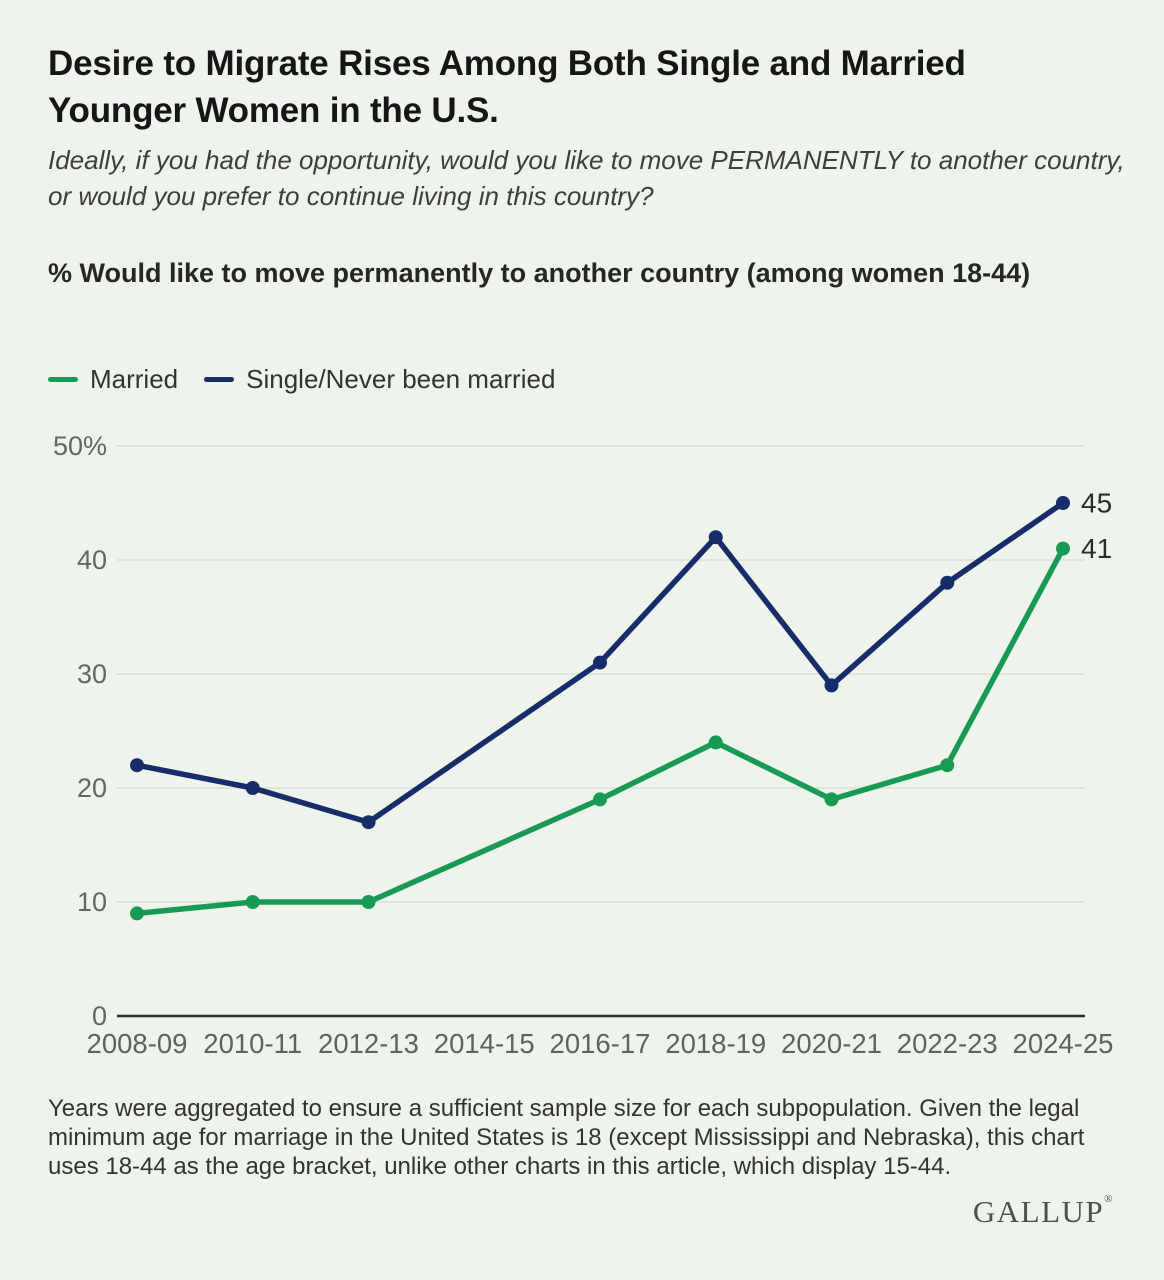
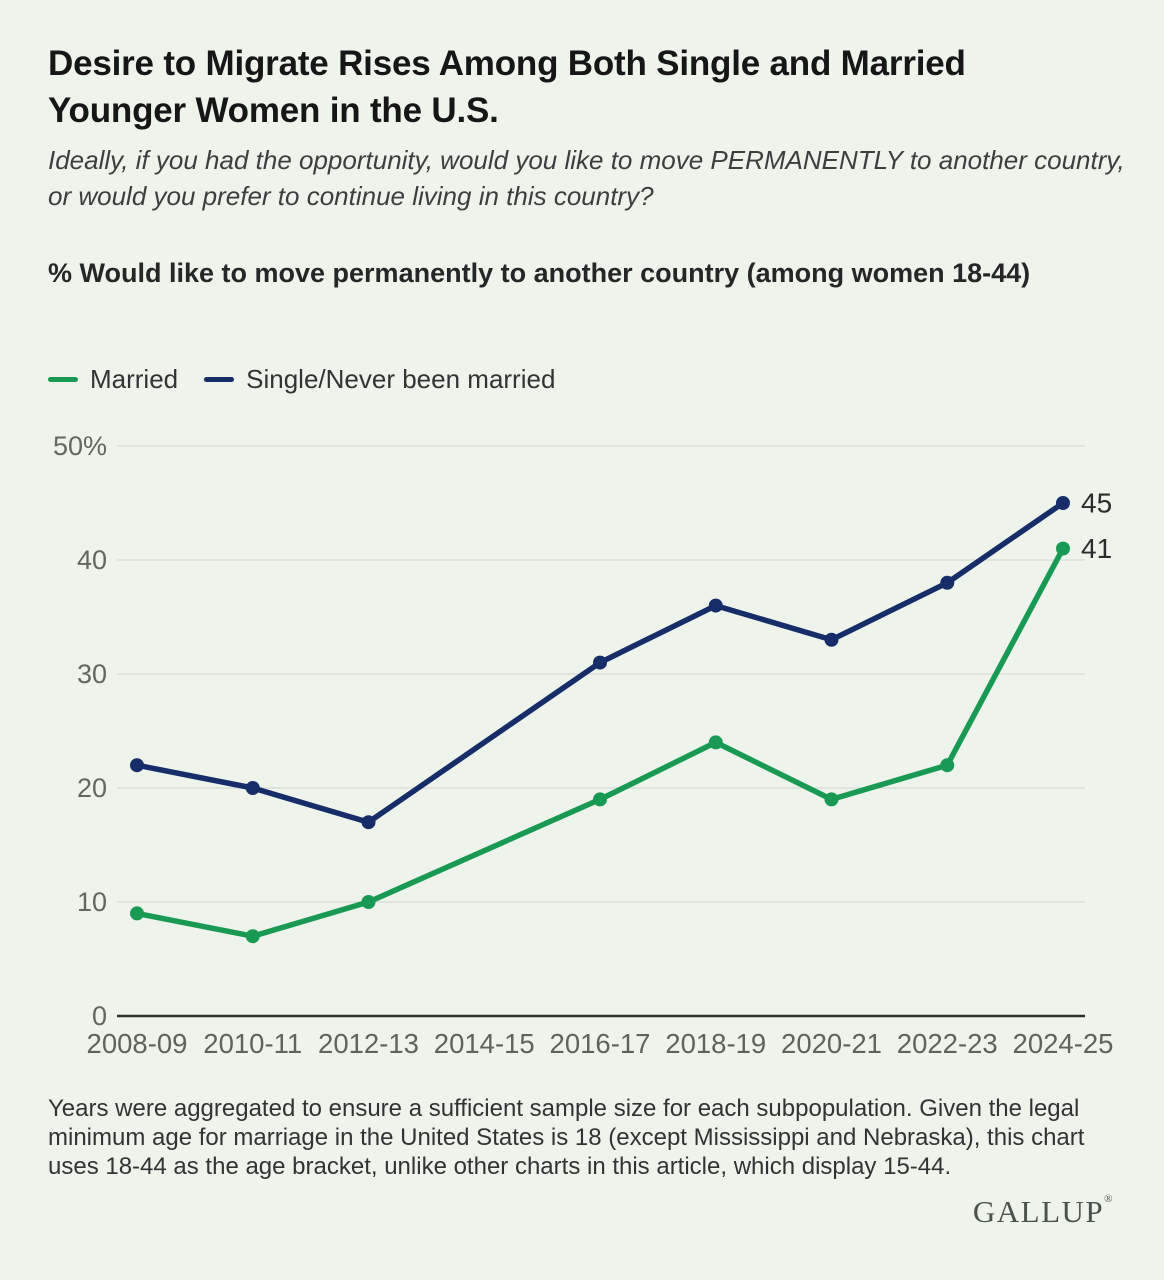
Married/2010-11: 10% -> 7%
Single/Never been married/2018-19: 42% -> 36%
Single/Never been married/2020-21: 29% -> 33%
